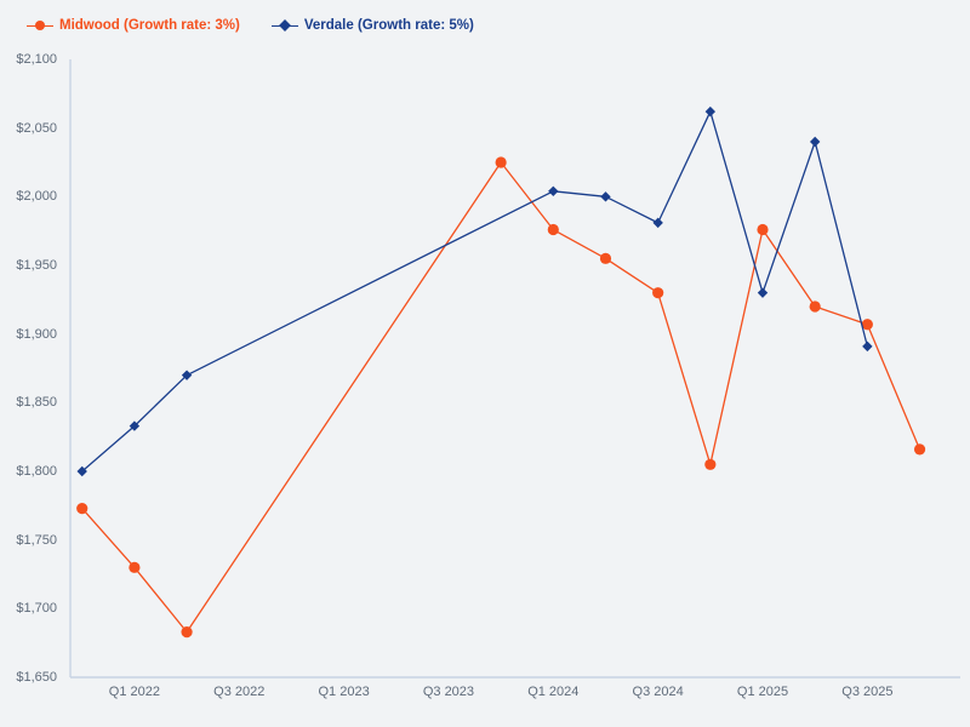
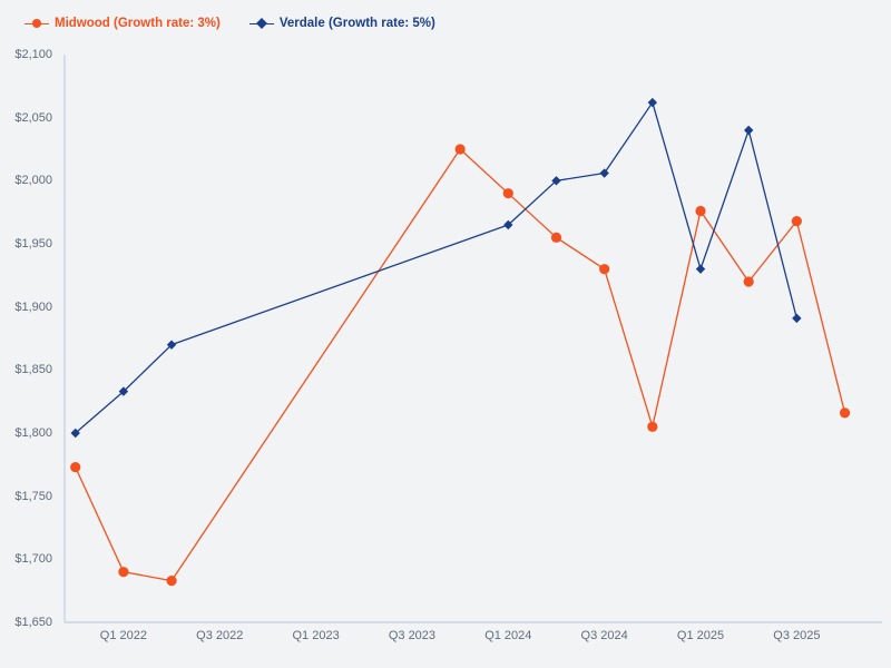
Midwood (Growth rate: 3%)/Q1 2022: $1730 -> $1690
Midwood (Growth rate: 3%)/Q1 2024: $1976 -> $1990
Verdale (Growth rate: 5%)/Q1 2024: $2004 -> $1965
Verdale (Growth rate: 5%)/Q3 2024: $1981 -> $2006
Midwood (Growth rate: 3%)/Q3 2025: $1907 -> $1968
